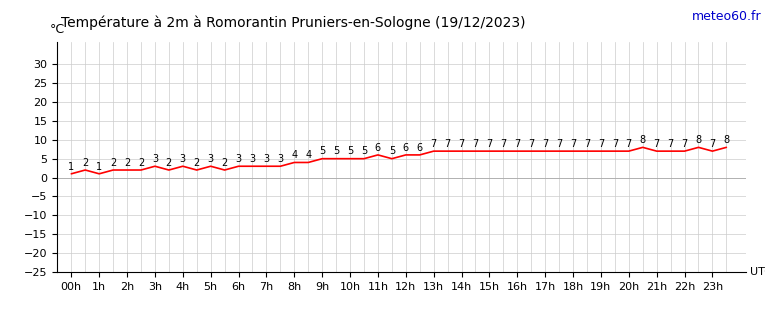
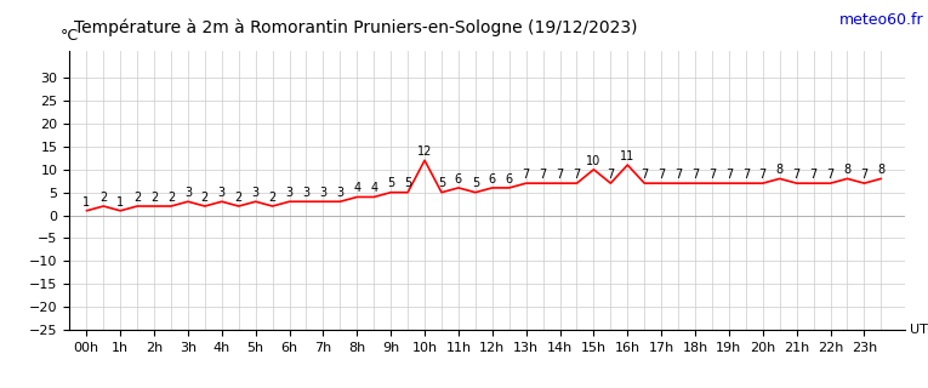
10h: 5 -> 12
15h: 7 -> 10
16h: 7 -> 11
